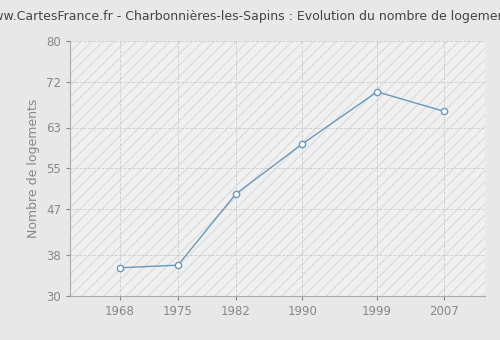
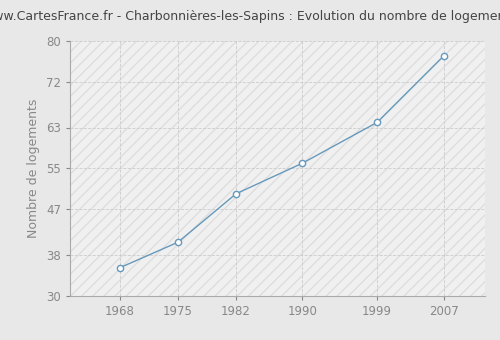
1975: 36.0 -> 40.5
1990: 59.8 -> 56.0
1999: 70.0 -> 64.0
2007: 66.2 -> 77.0
